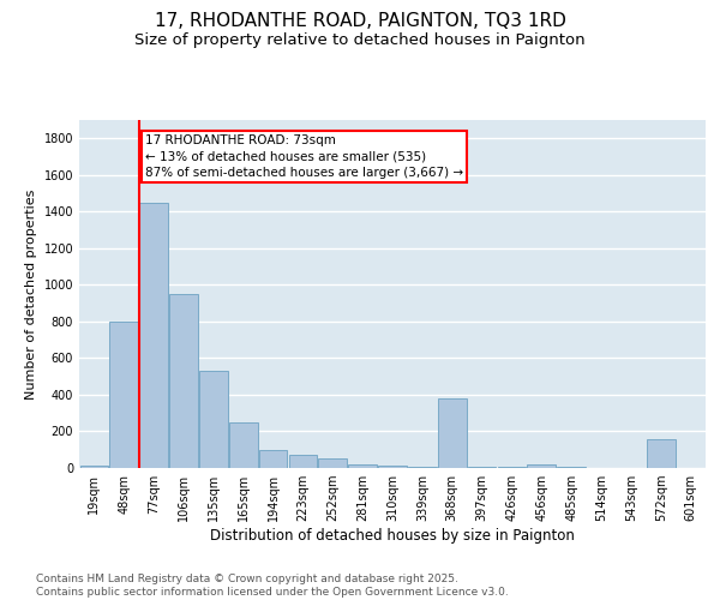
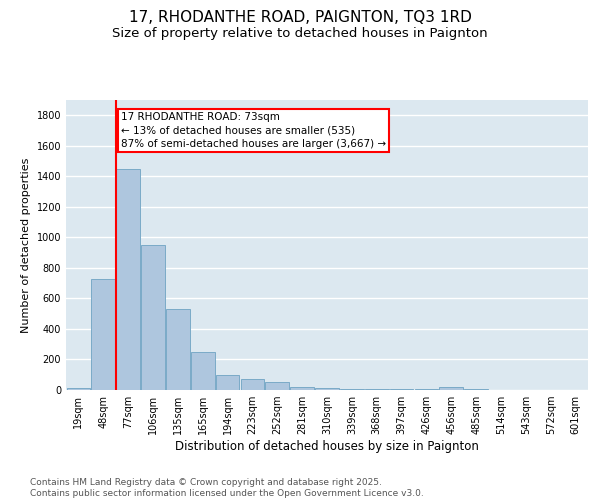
48sqm: 800 -> 730
368sqm: 380 -> 0
572sqm: 160 -> 0
